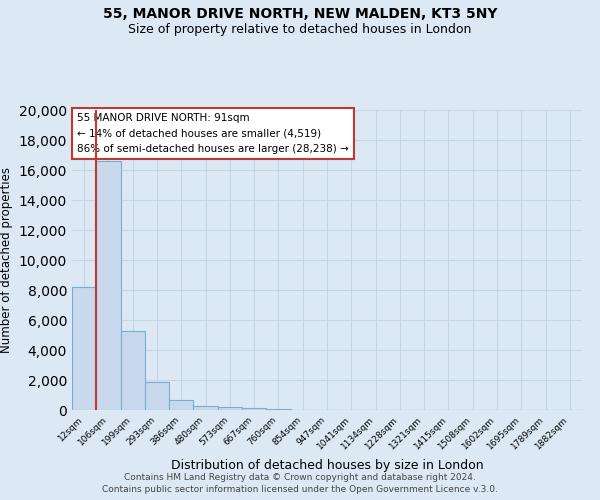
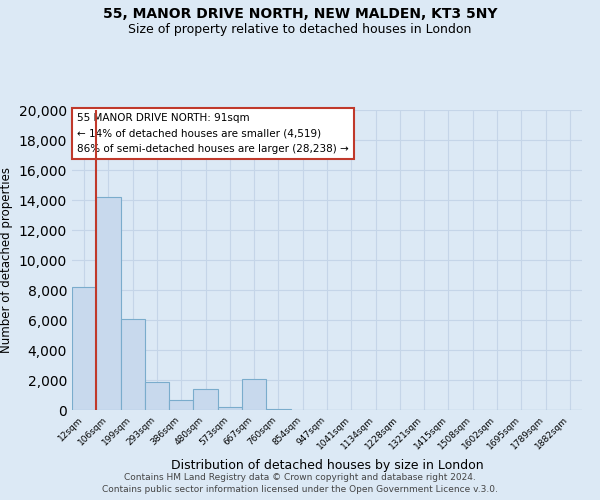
106sqm: 16,600 -> 14,200
199sqm: 5,300 -> 6,100
480sqm: 300 -> 1,400
667sqm: 100 -> 2,100
